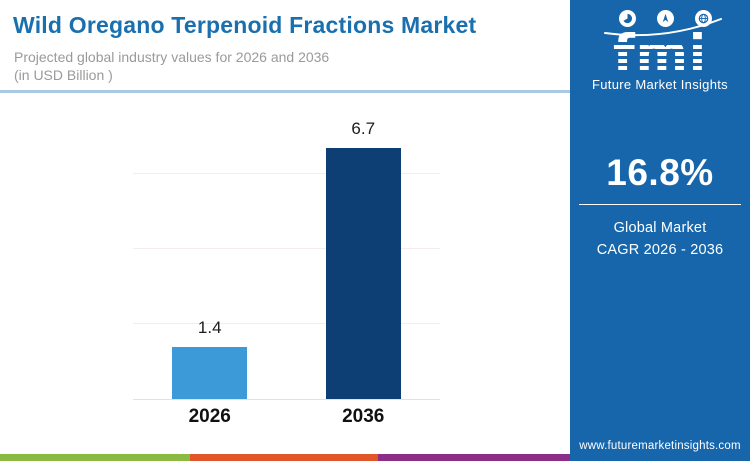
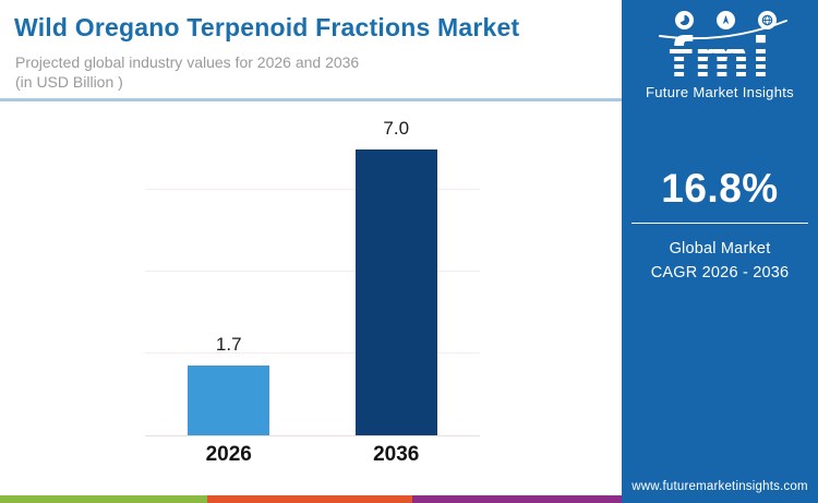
2026: 1.4 -> 1.7
2036: 6.7 -> 7.0
